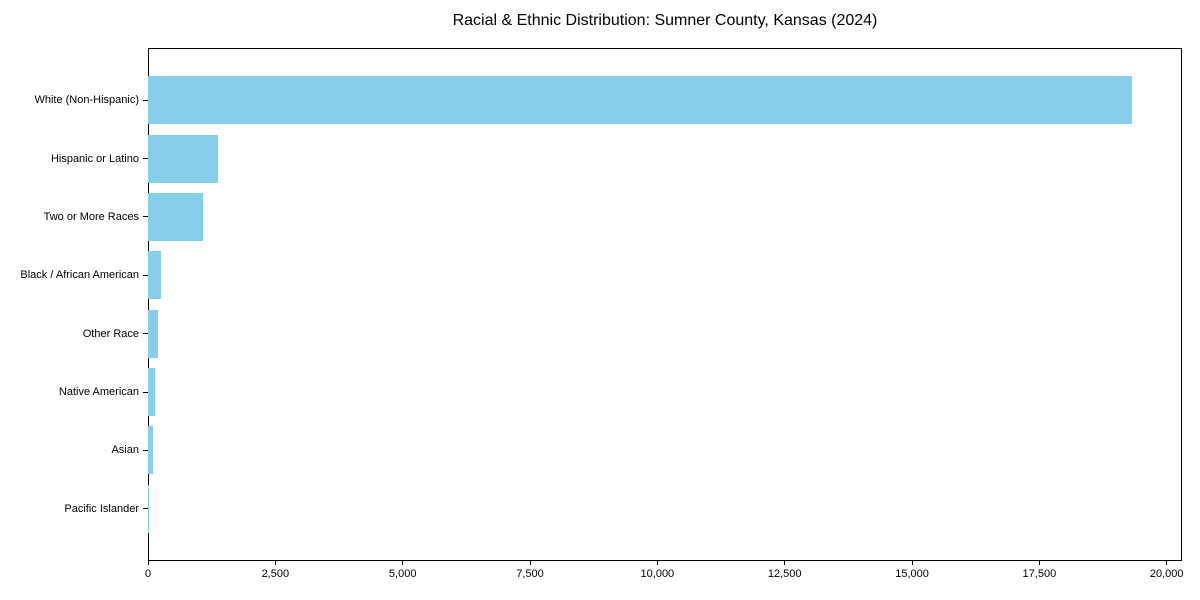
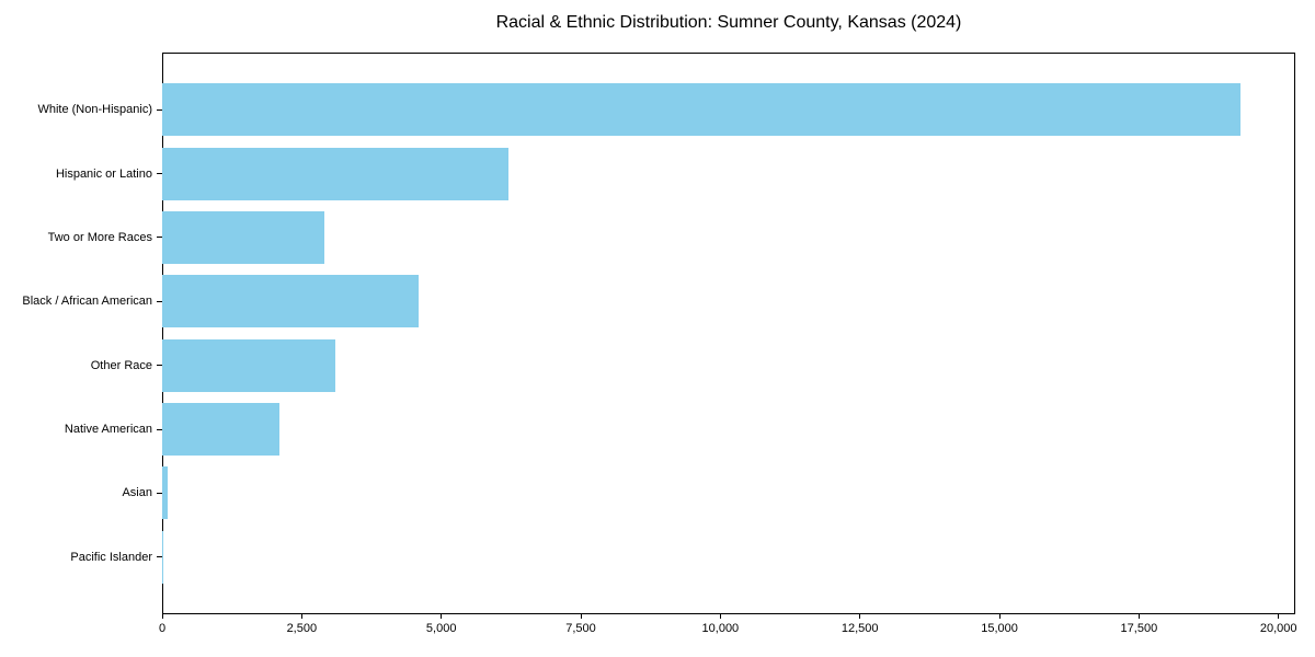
Hispanic or Latino: 1400 -> 6200
Two or More Races: 1100 -> 2900
Black / African American: 300 -> 4600
Other Race: 200 -> 3100
Native American: 100 -> 2100
